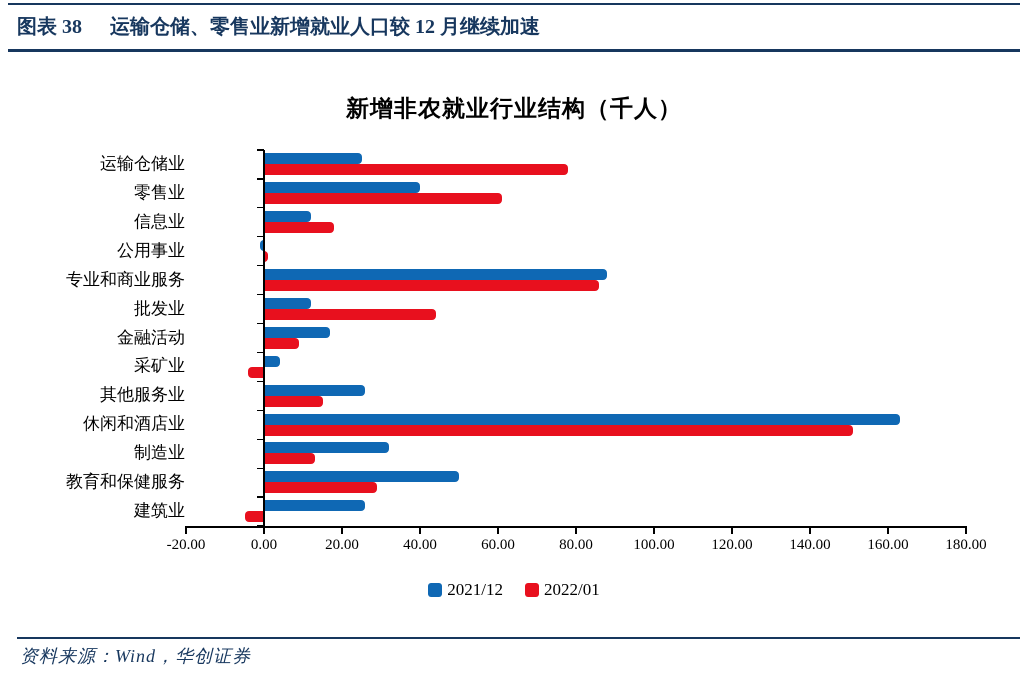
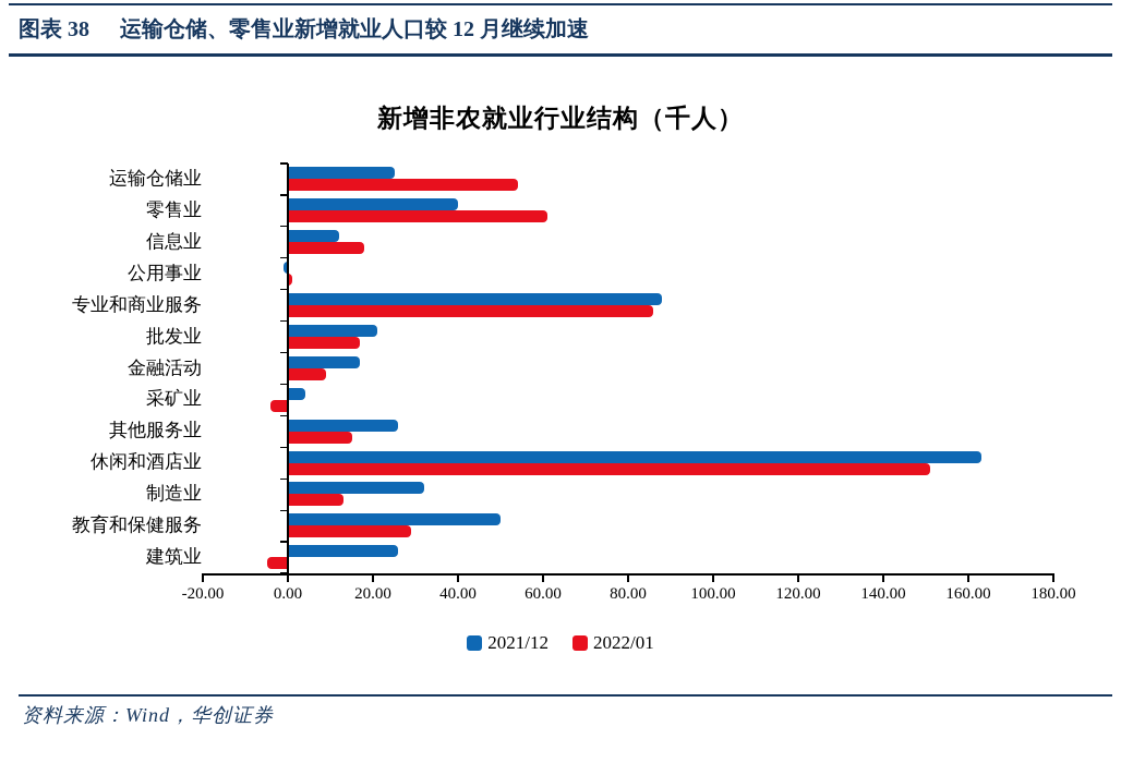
2022/01/运输仓储业: 78 -> 54
2021/12/批发业: 12 -> 21
2022/01/批发业: 44 -> 17
